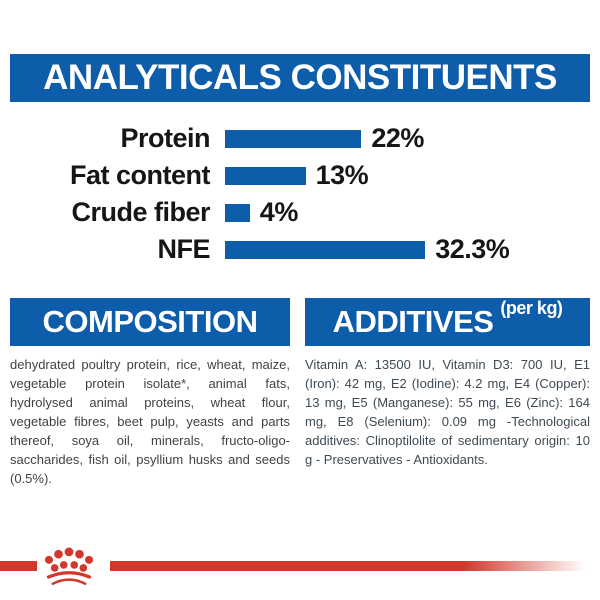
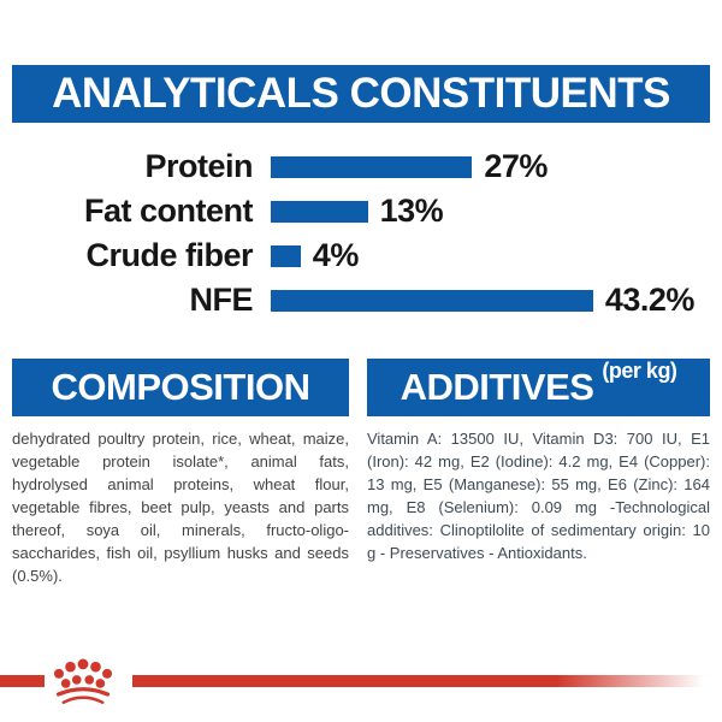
Protein: 22% -> 27%
NFE: 32.3% -> 43.2%
